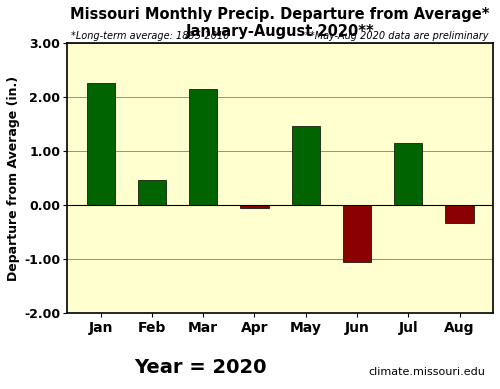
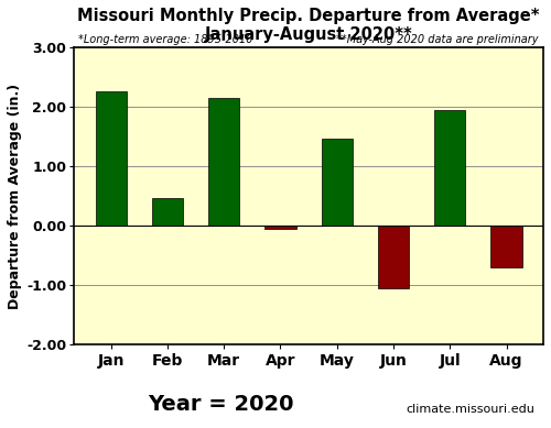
Jul: 1.16 -> 1.95
Aug: -0.34 -> -0.70
